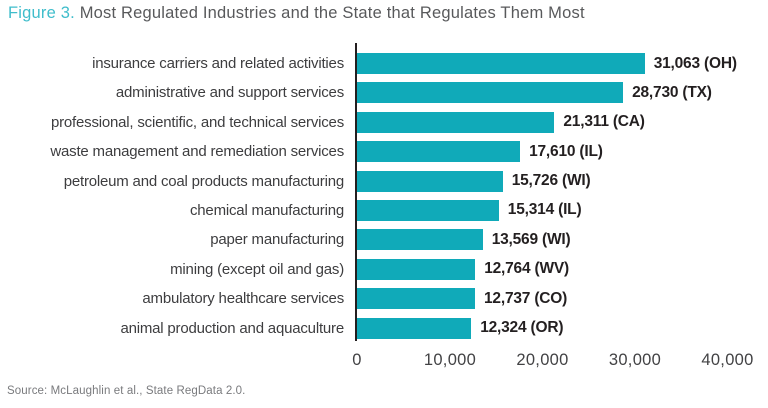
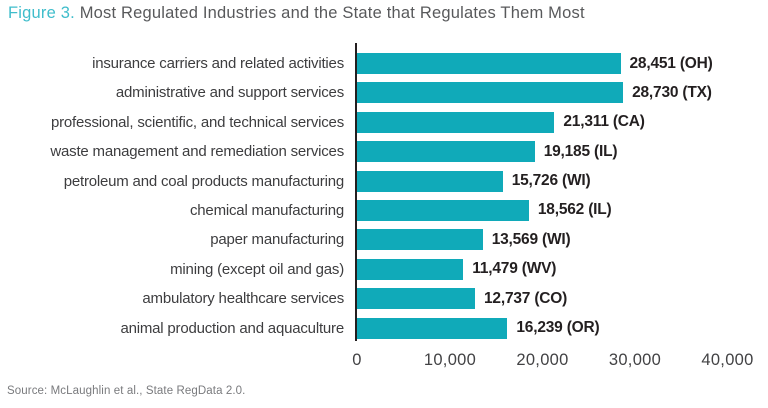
insurance carriers and related activities: 31,063 -> 28,451
waste management and remediation services: 17,610 -> 19,185
chemical manufacturing: 15,314 -> 18,562
mining (except oil and gas): 12,764 -> 11,479
animal production and aquaculture: 12,324 -> 16,239
